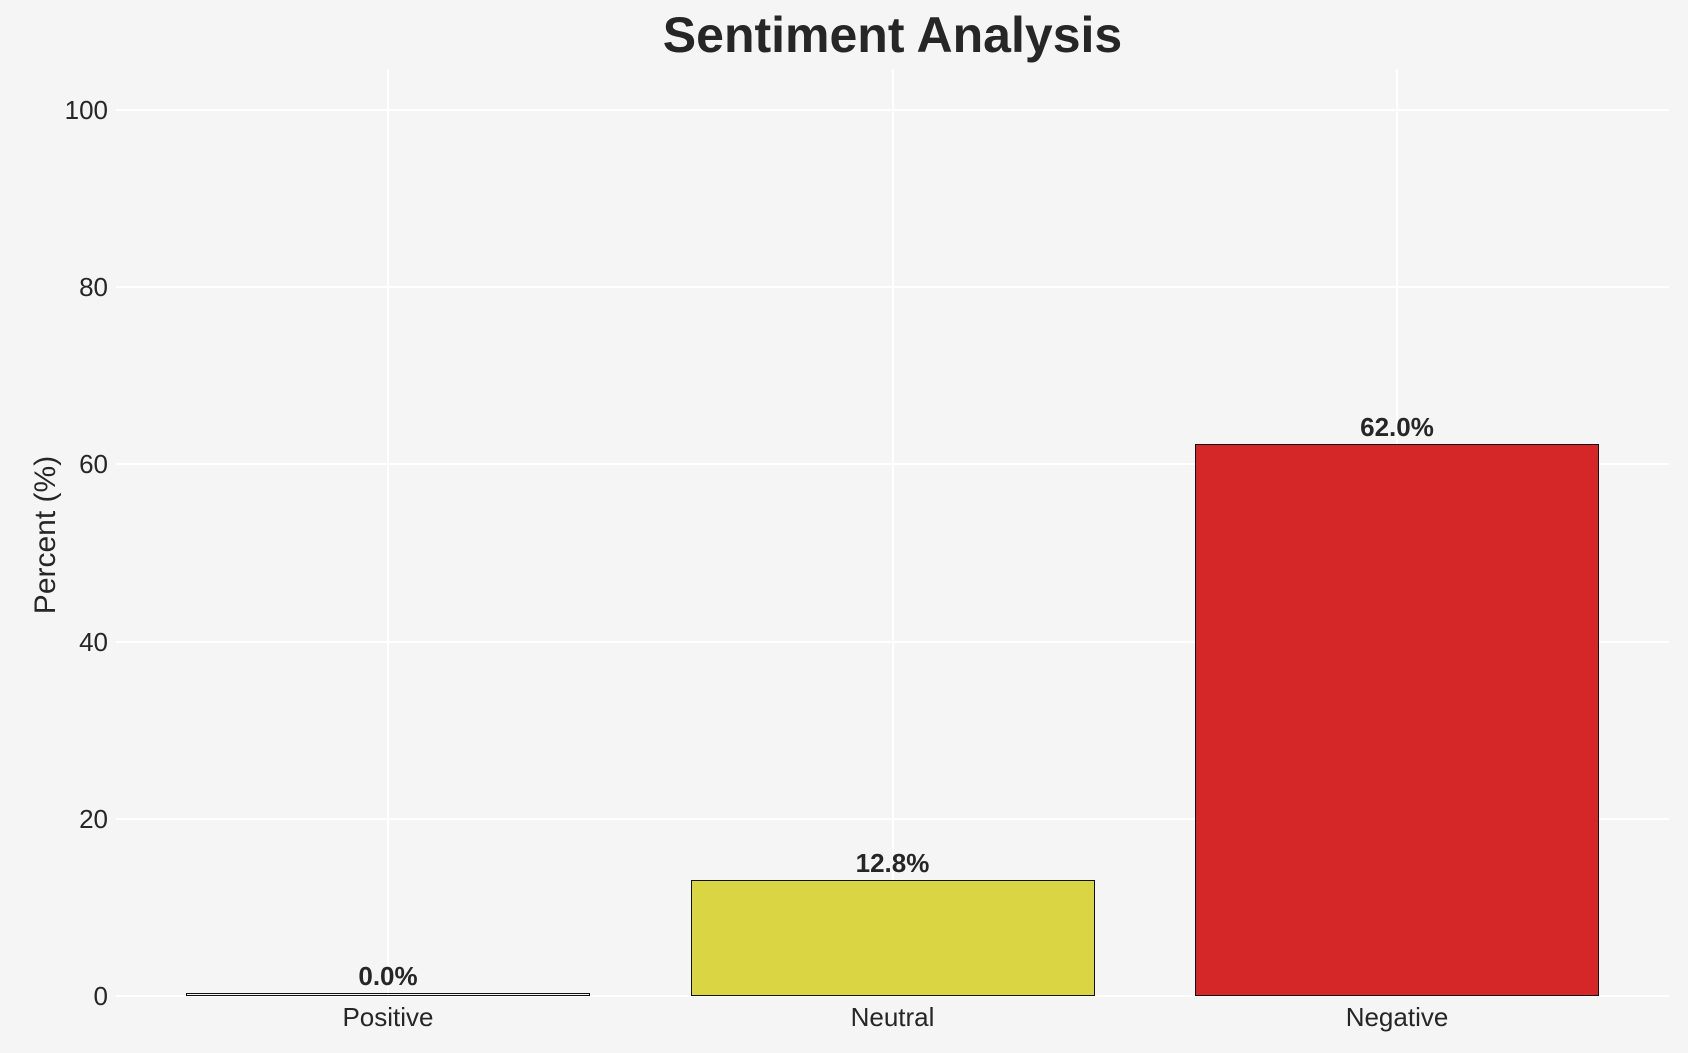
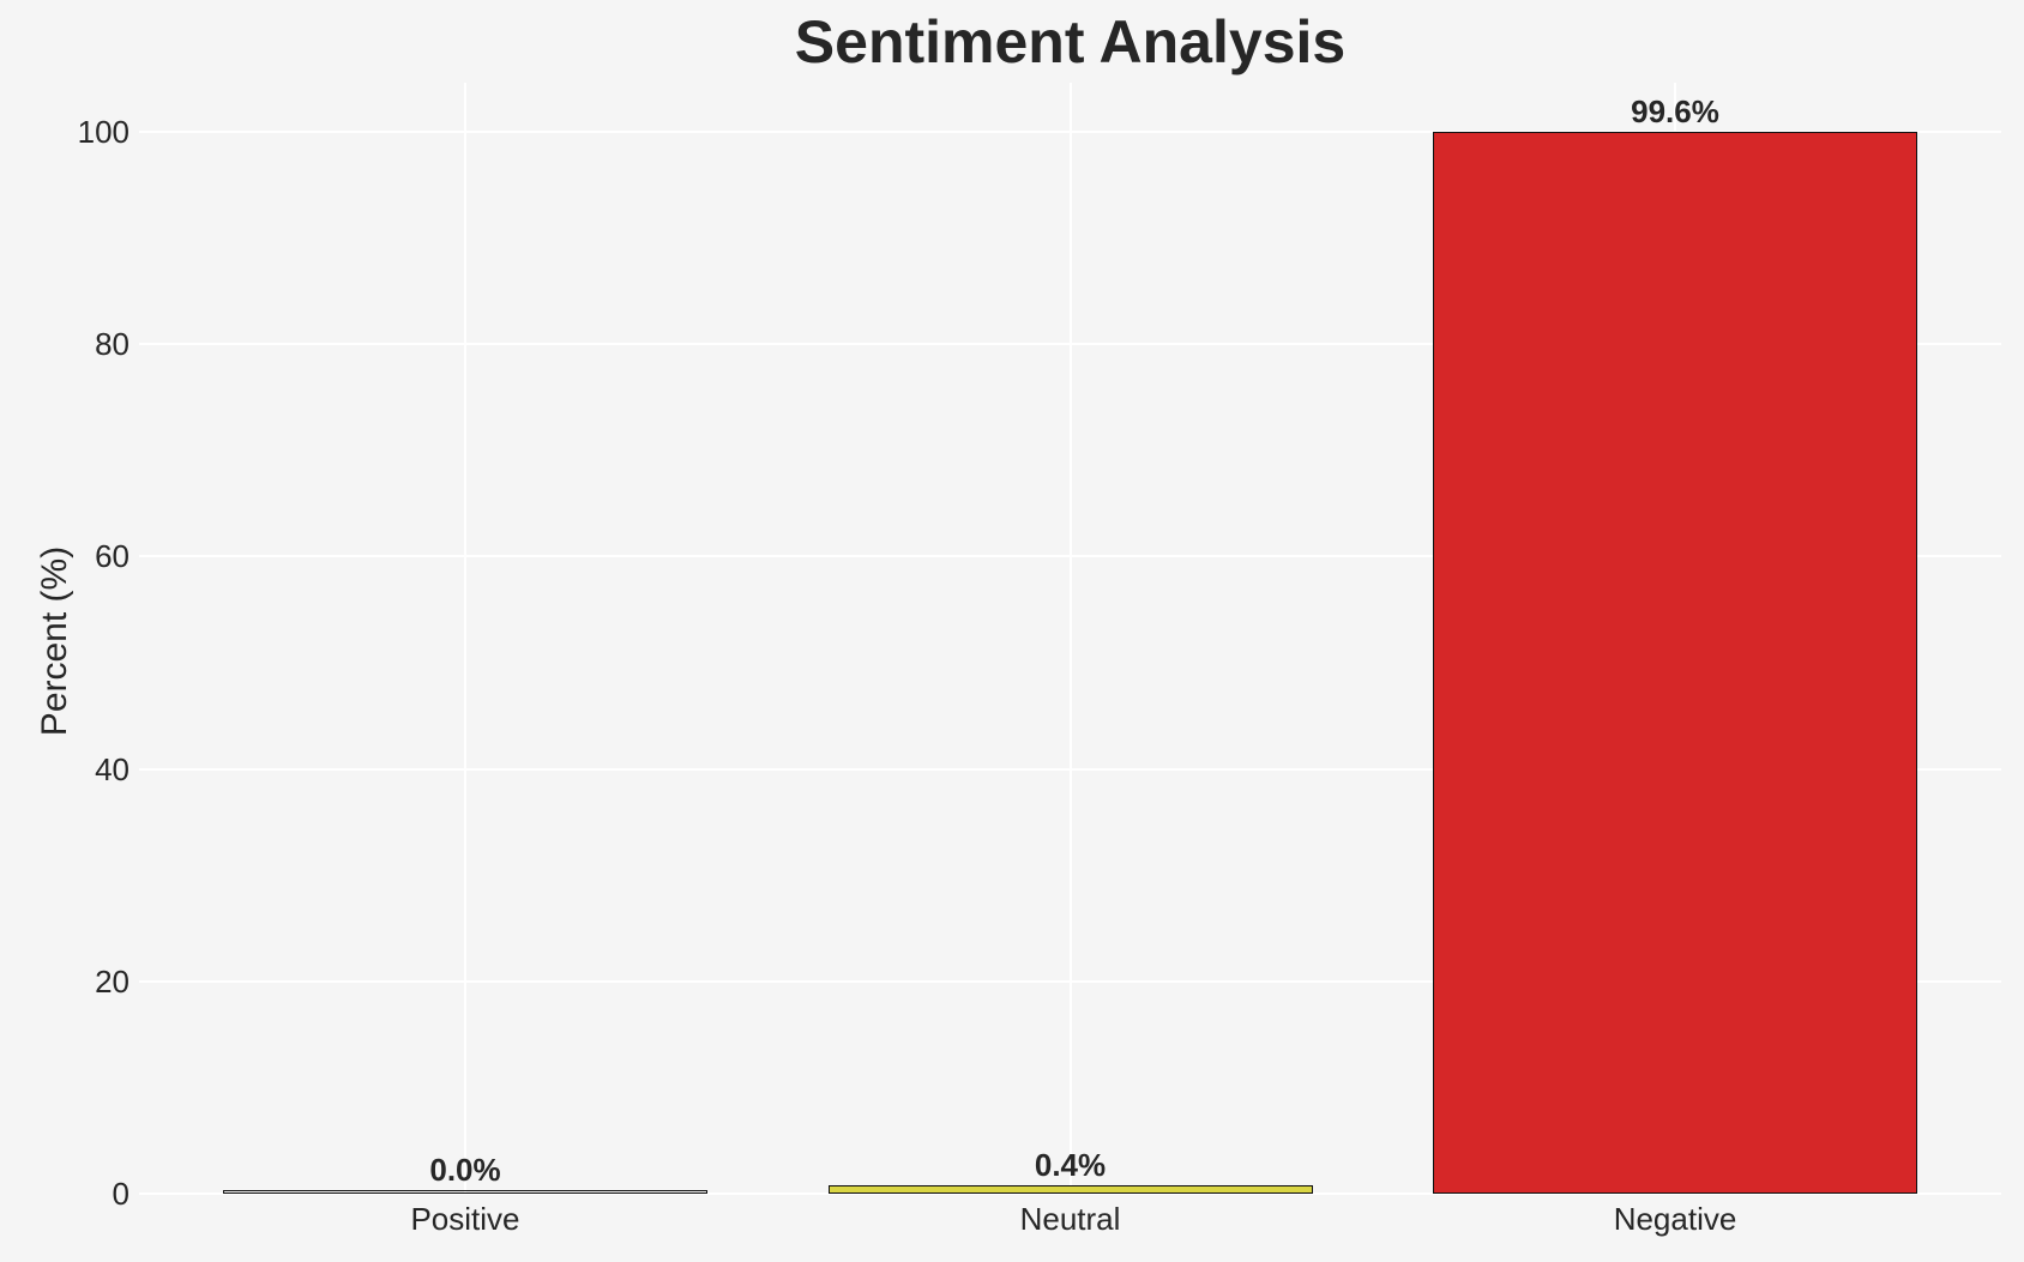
Neutral: 12.8% -> 0.4%
Negative: 62.0% -> 99.6%
